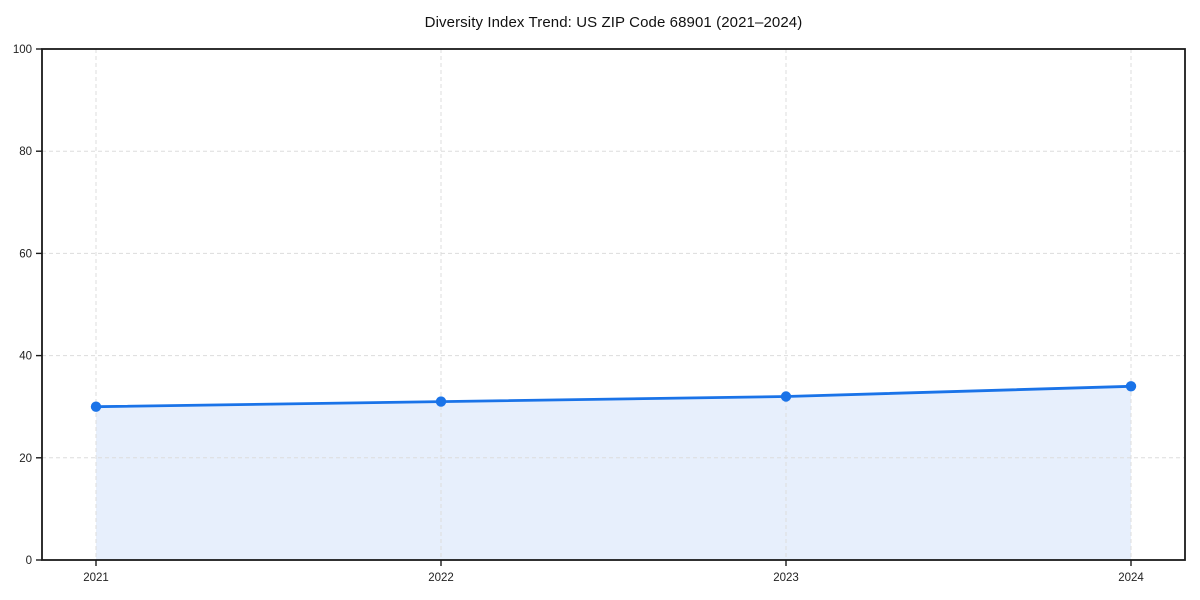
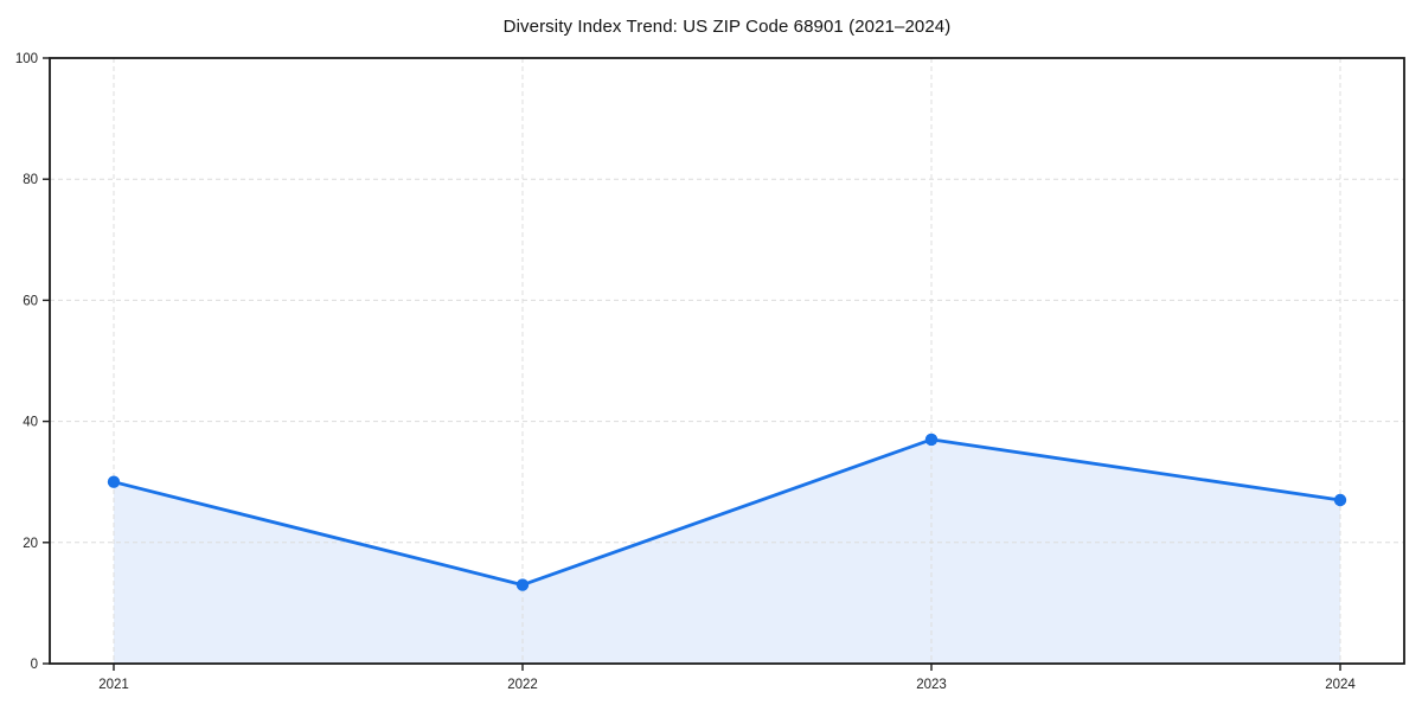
2022: 31 -> 13
2023: 32 -> 37
2024: 34 -> 27
